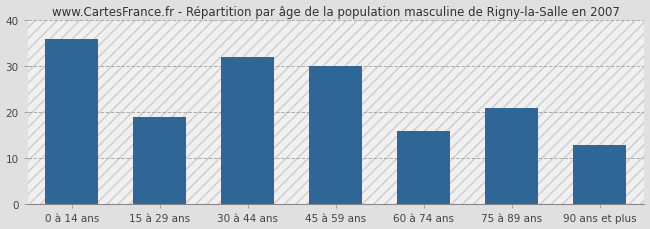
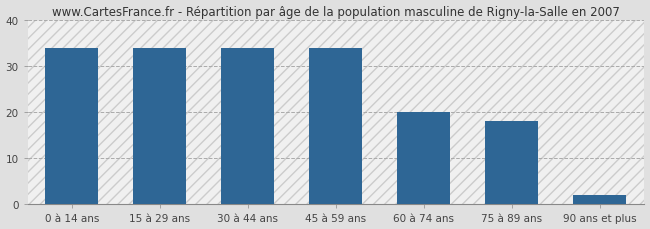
0 à 14 ans: 36 -> 34
15 à 29 ans: 19 -> 34
30 à 44 ans: 32 -> 34
45 à 59 ans: 30 -> 34
60 à 74 ans: 16 -> 20
75 à 89 ans: 21 -> 18
90 ans et plus: 13 -> 2
